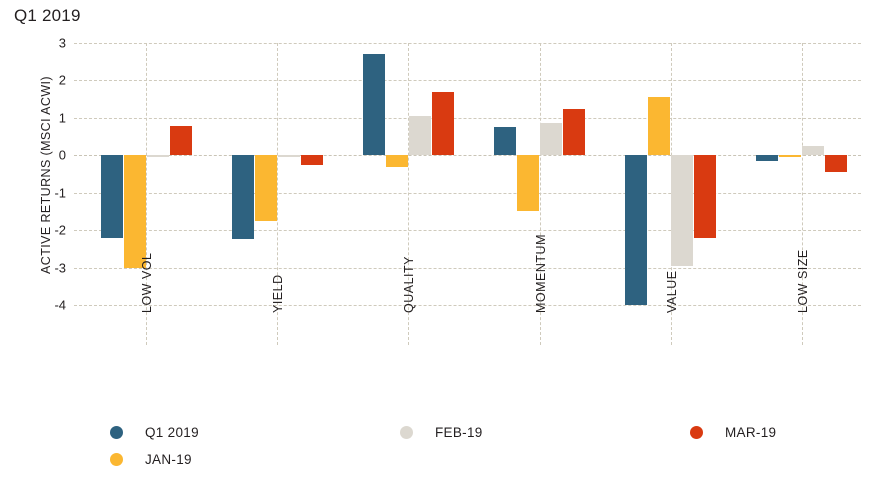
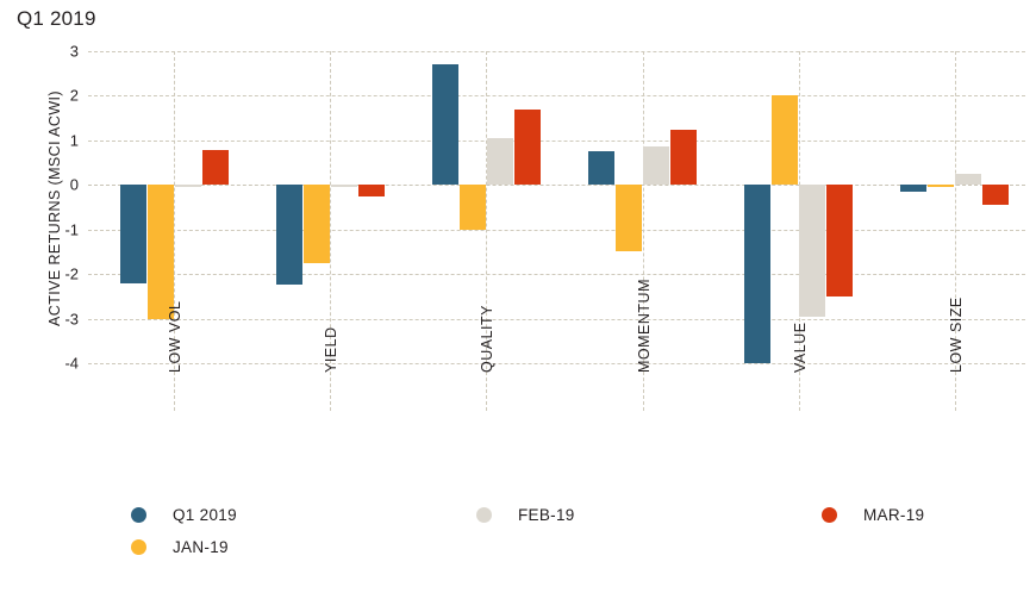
JAN-19/QUALITY: -0.3 -> -1.0
JAN-19/VALUE: 1.6 -> 2.0
MAR-19/VALUE: -2.2 -> -2.5
